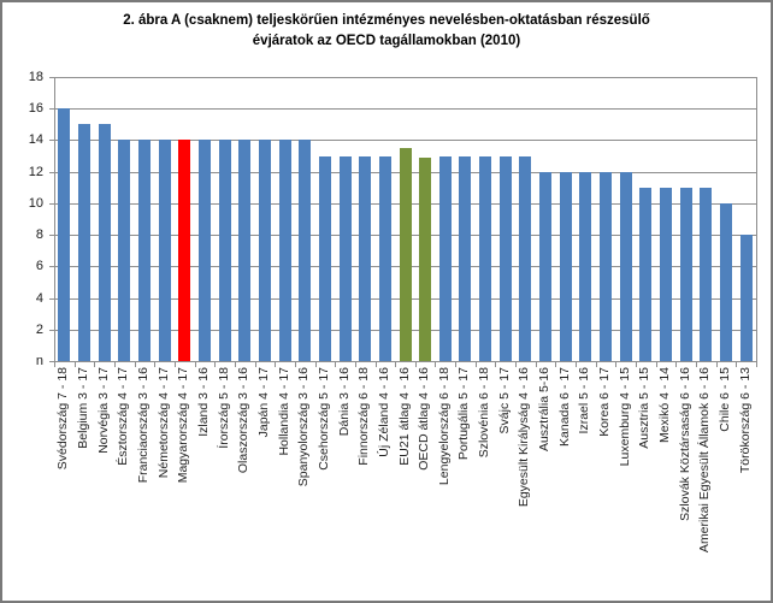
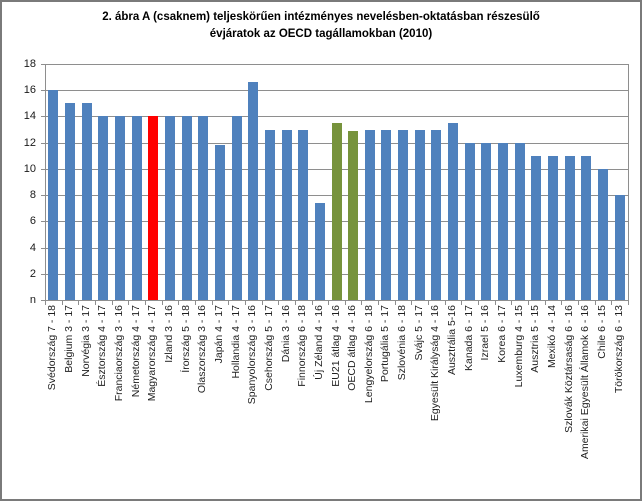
Japán 4 - 17: 14.0 -> 11.8
Spanyolország 3 - 16: 14.0 -> 16.6
Új Zéland 4 - 16: 13.0 -> 7.4
Ausztrália 5-16: 12.0 -> 13.5
